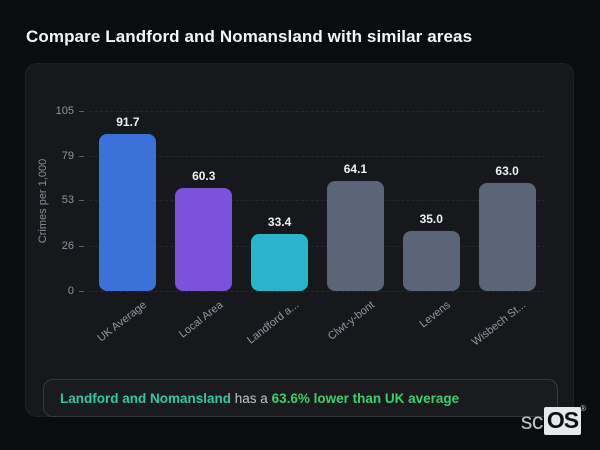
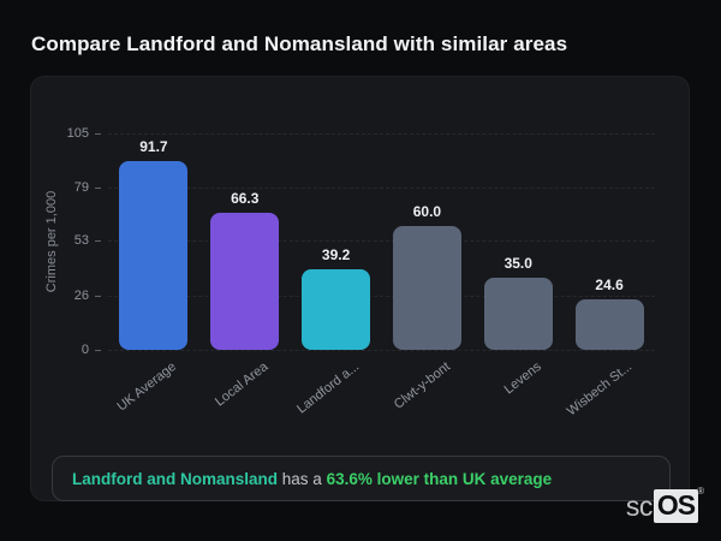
Local Area: 60.3 -> 66.3
Landford a...: 33.4 -> 39.2
Clwt-y-bont: 64.1 -> 60.0
Wisbech St...: 63.0 -> 24.6
